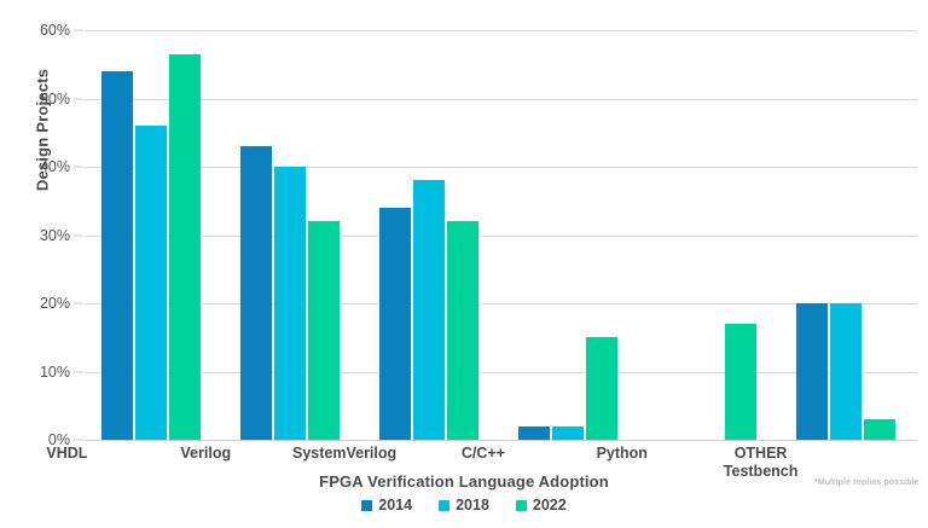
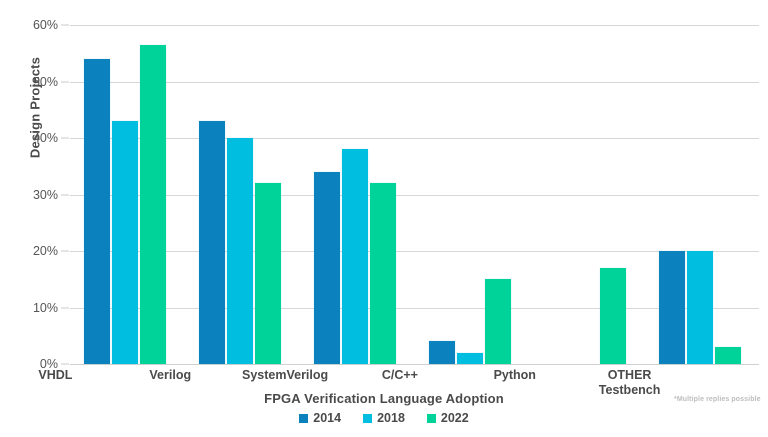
2018/VHDL: 46% -> 43%
2014/C/C++: 2% -> 4%
